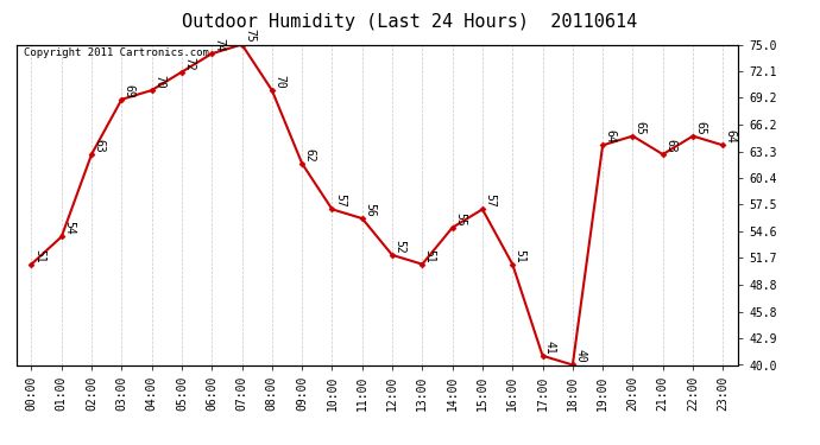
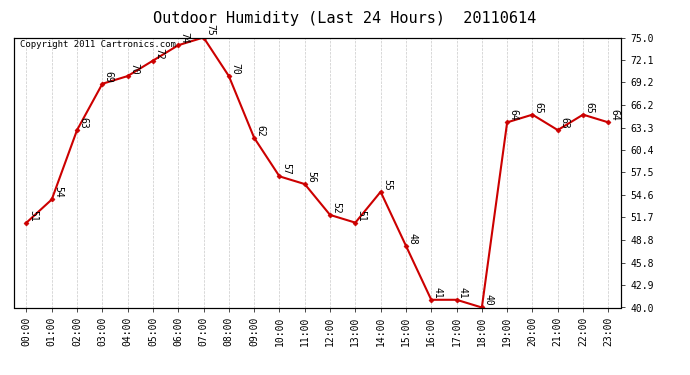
15:00: 57 -> 48
16:00: 51 -> 41
